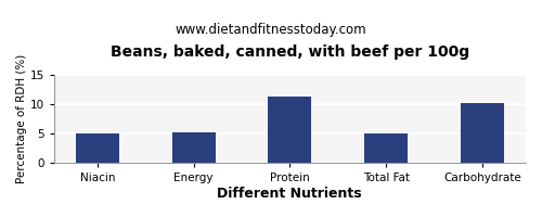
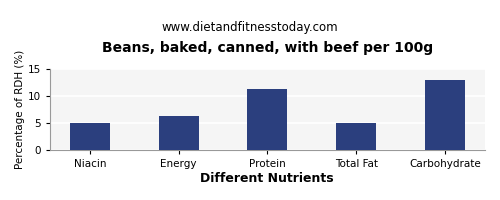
Energy: 5.2 -> 6.2
Carbohydrate: 10.2 -> 13.0
